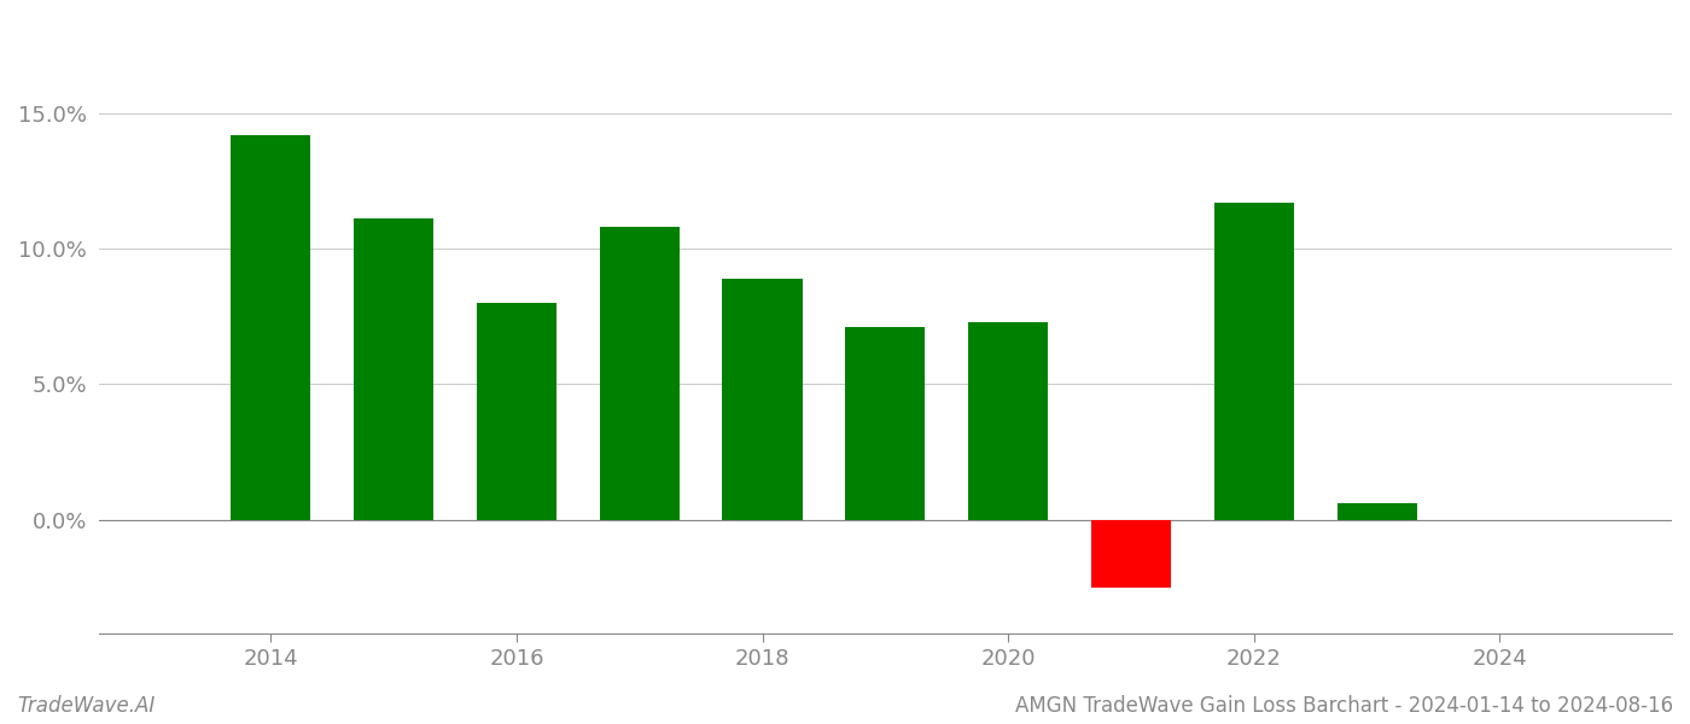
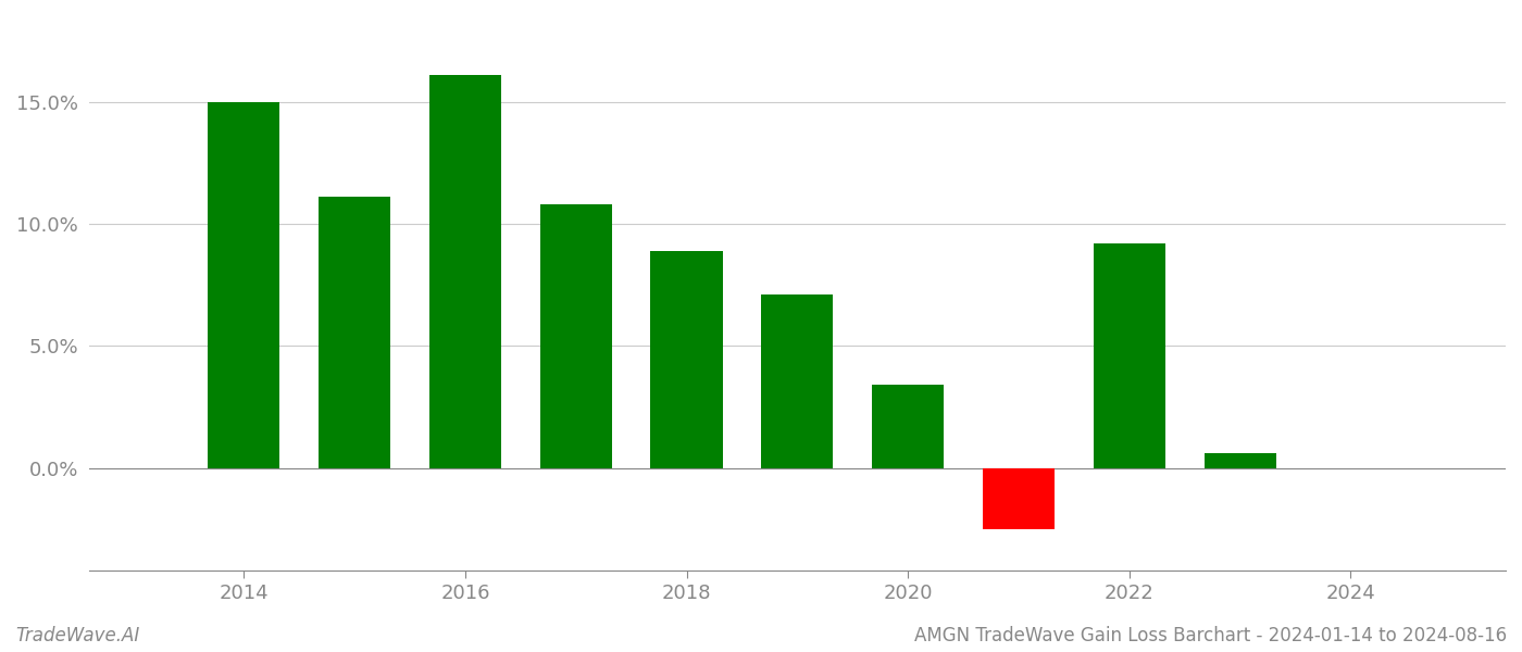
2014: 14.2% -> 15.0%
2016: 8.0% -> 16.1%
2020: 7.3% -> 3.4%
2022: 11.7% -> 9.2%
